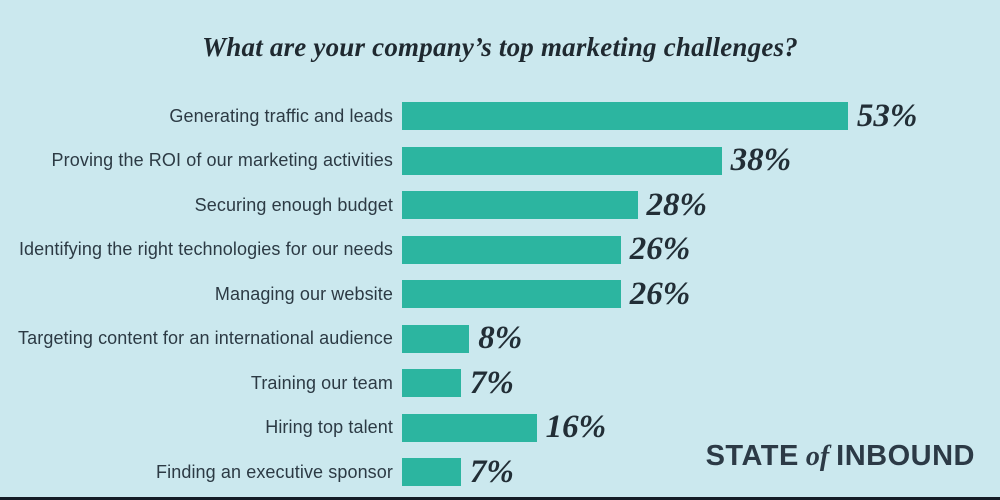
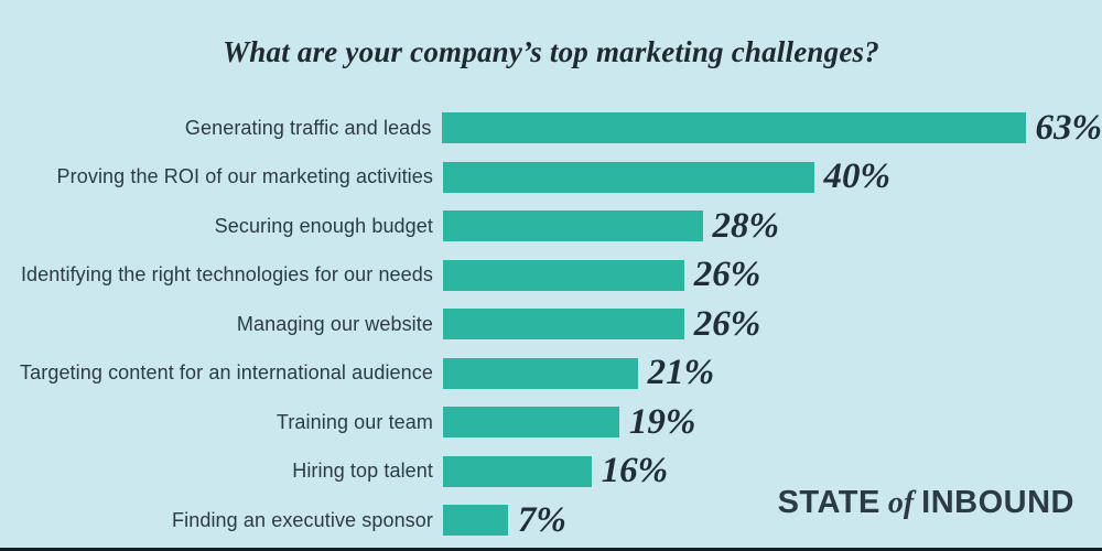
Generating traffic and leads: 53% -> 63%
Proving the ROI of our marketing activities: 38% -> 40%
Targeting content for an international audience: 8% -> 21%
Training our team: 7% -> 19%
